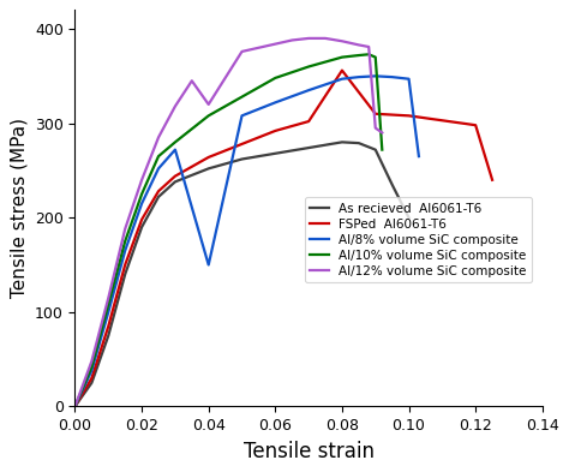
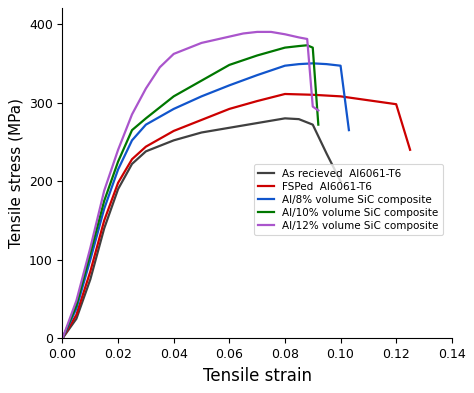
Al/8% volume SiC composite/0.04: 150 -> 292
Al/12% volume SiC composite/0.04: 320 -> 362
FSPed Al6061-T6/0.08: 356 -> 311
